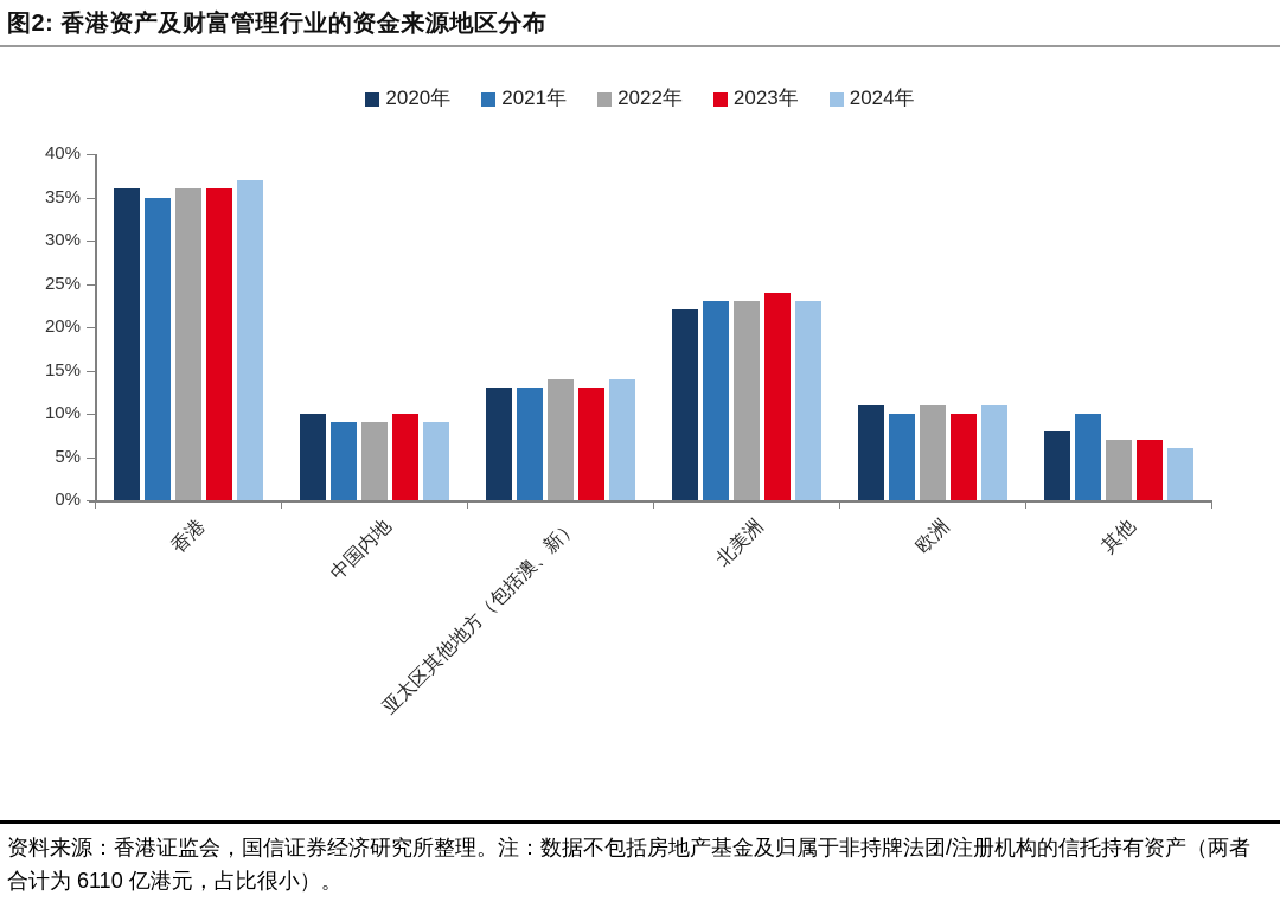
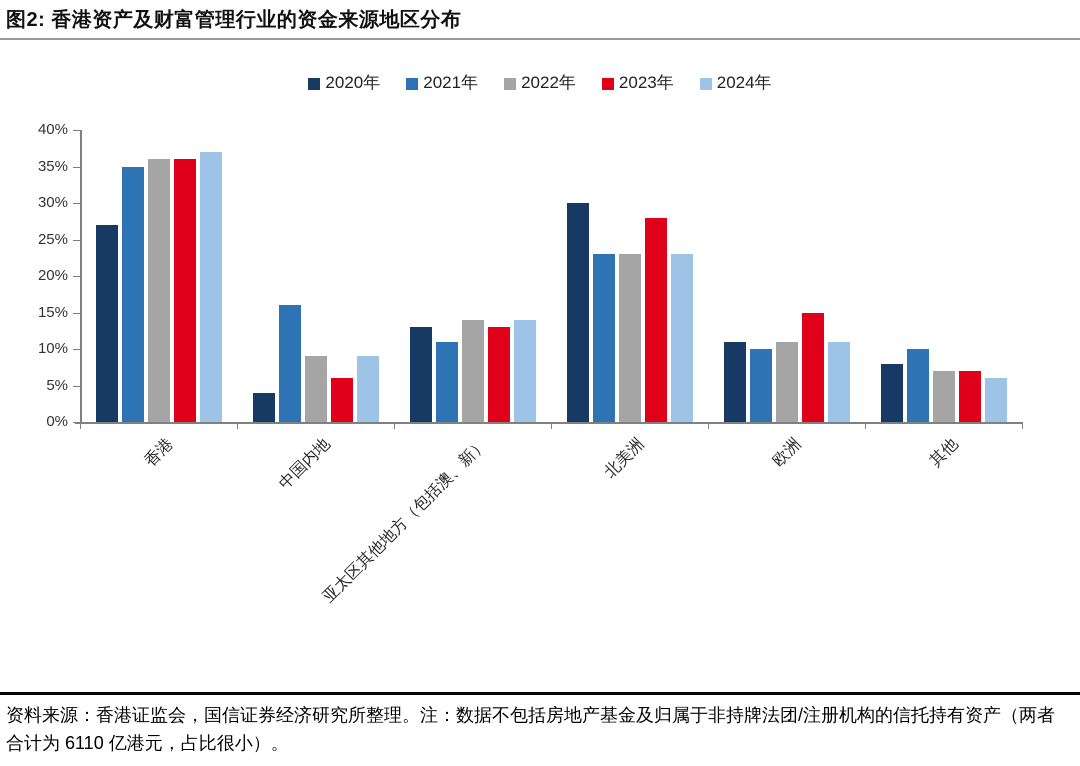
2020年/香港: 36% -> 27%
2020年/中国内地: 10% -> 4%
2021年/中国内地: 9% -> 16%
2023年/中国内地: 10% -> 6%
2021年/亚太区其他地方（包括澳、新）: 13% -> 11%
2020年/北美洲: 22% -> 30%
2023年/北美洲: 24% -> 28%
2023年/欧洲: 10% -> 15%
